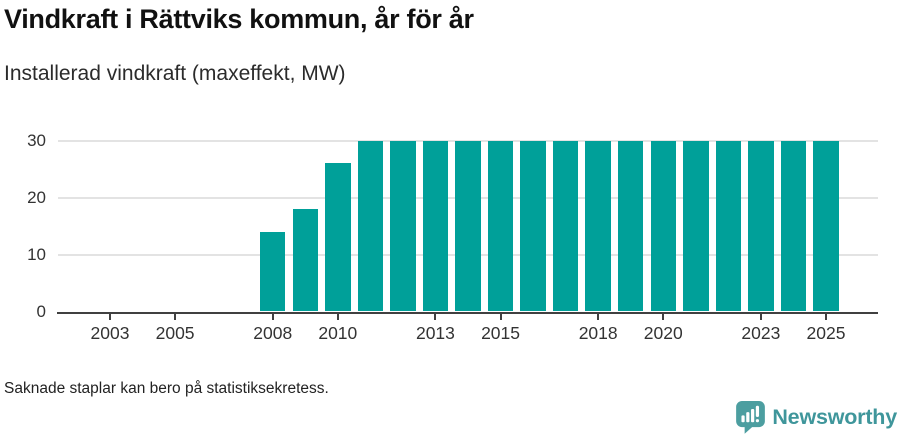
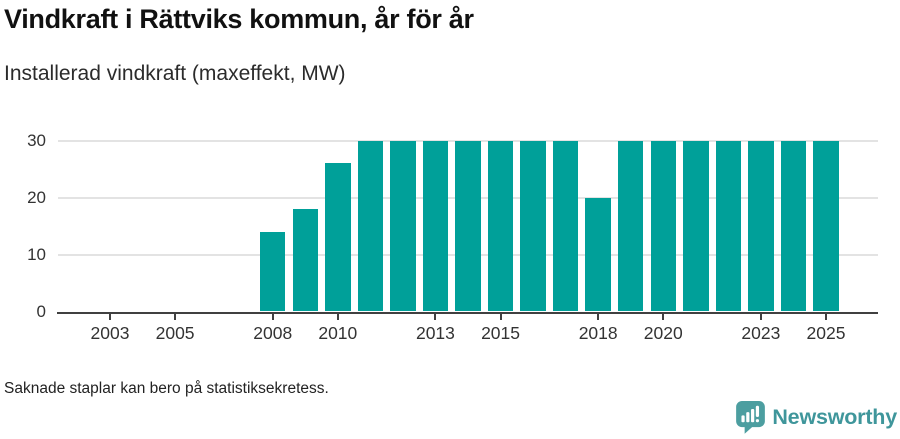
2018: 30 -> 20
